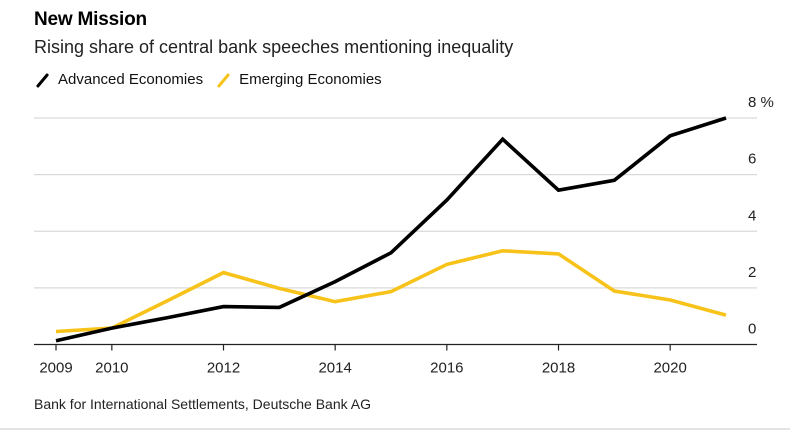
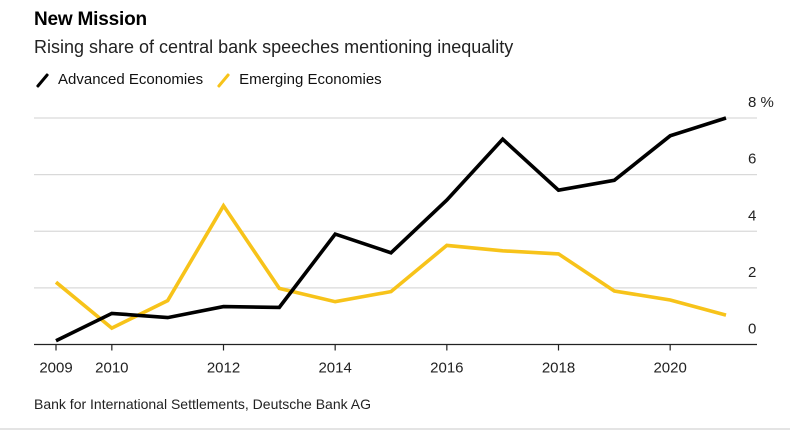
Emerging Economies/2009: 0.5% -> 2.2%
Advanced Economies/2010: 0.6% -> 1.1%
Emerging Economies/2012: 2.5% -> 4.9%
Advanced Economies/2014: 2.2% -> 3.9%
Emerging Economies/2016: 2.8% -> 3.5%
